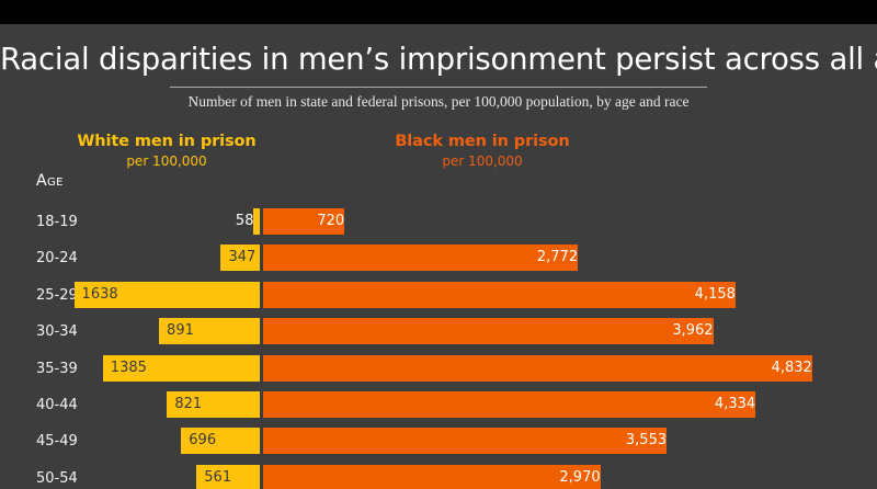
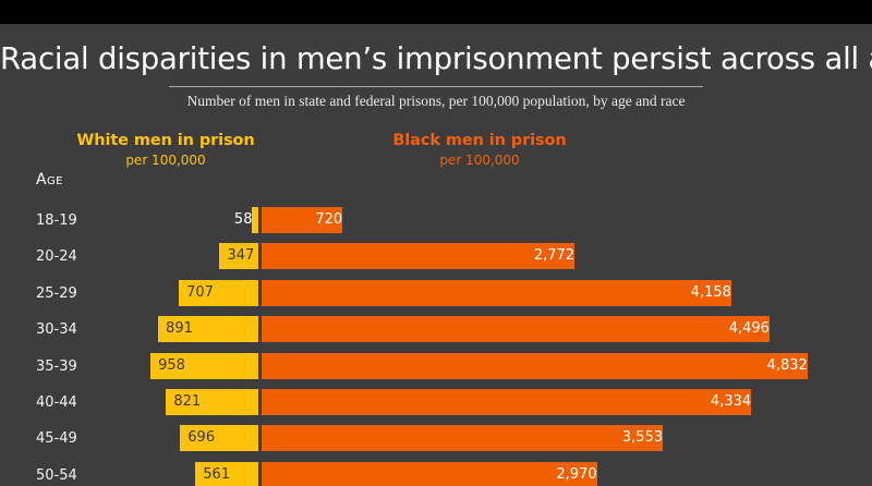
White men in prison/25-29: 1638 -> 707
Black men in prison/30-34: 3,962 -> 4,496
White men in prison/35-39: 1385 -> 958
